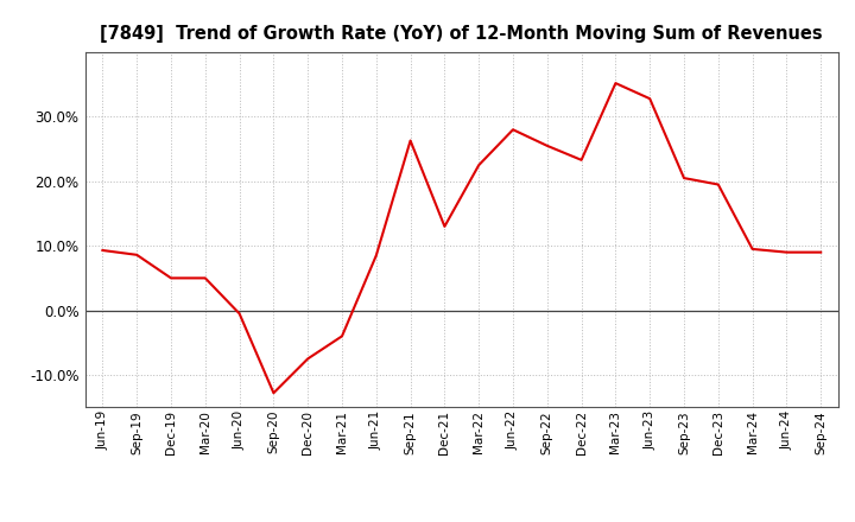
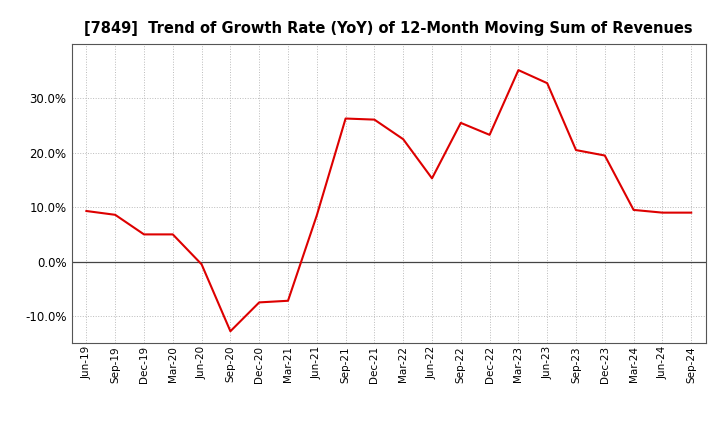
Mar-21: -4.0% -> -7.2%
Dec-21: 13.0% -> 26.1%
Jun-22: 28.0% -> 15.3%
